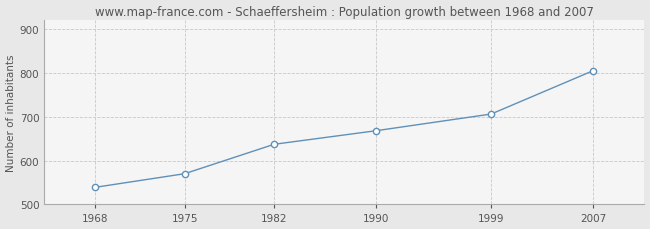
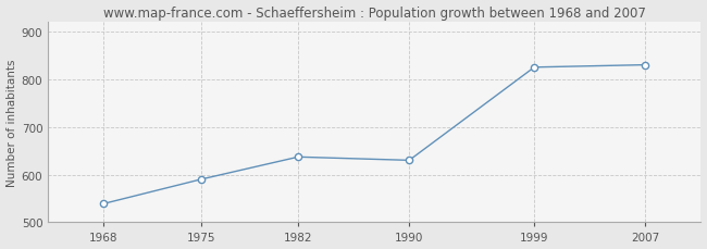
1975: 570 -> 590
1990: 668 -> 630
1999: 706 -> 825
2007: 805 -> 830
